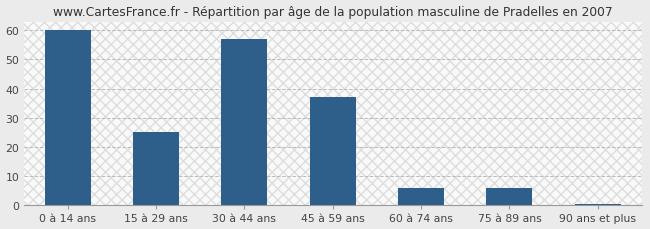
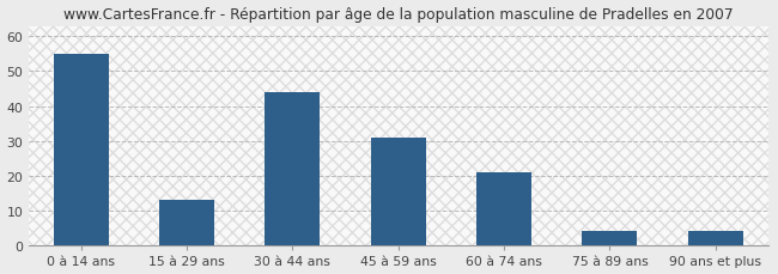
0 à 14 ans: 60.0 -> 55.0
15 à 29 ans: 25.0 -> 13.0
30 à 44 ans: 57.0 -> 44.0
45 à 59 ans: 37.0 -> 31.0
60 à 74 ans: 6.0 -> 21.0
75 à 89 ans: 6.0 -> 4.0
90 ans et plus: 0.5 -> 4.0
